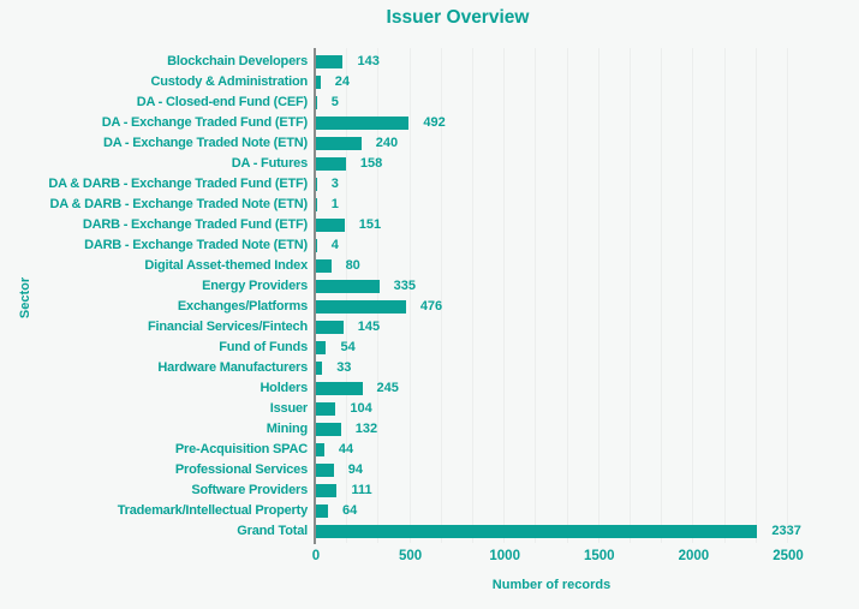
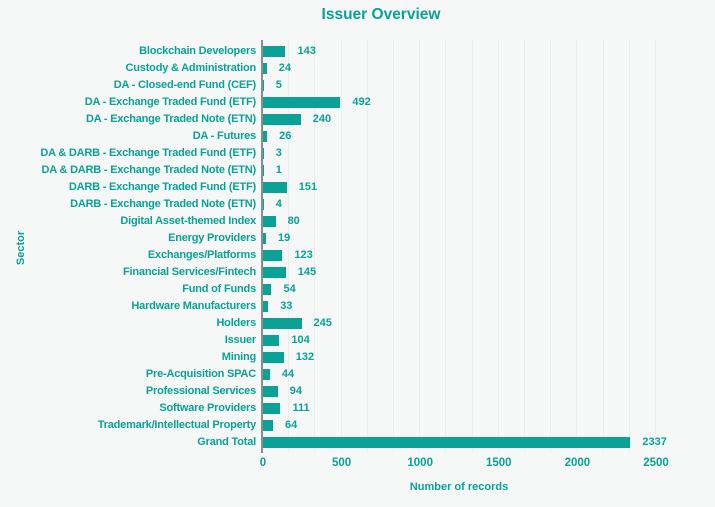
DA - Futures: 158 -> 26
Energy Providers: 335 -> 19
Exchanges/Platforms: 476 -> 123
